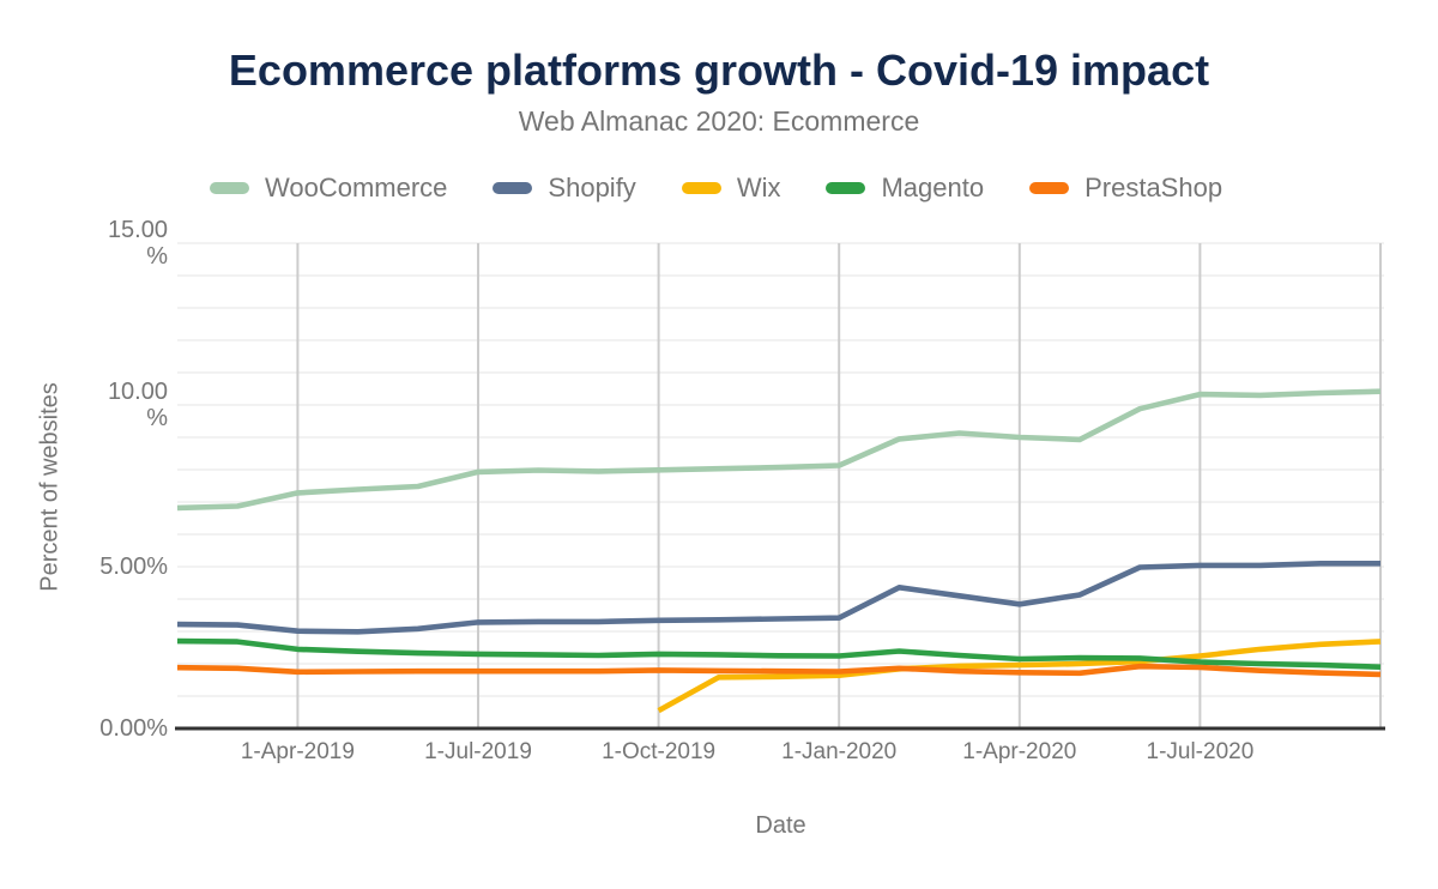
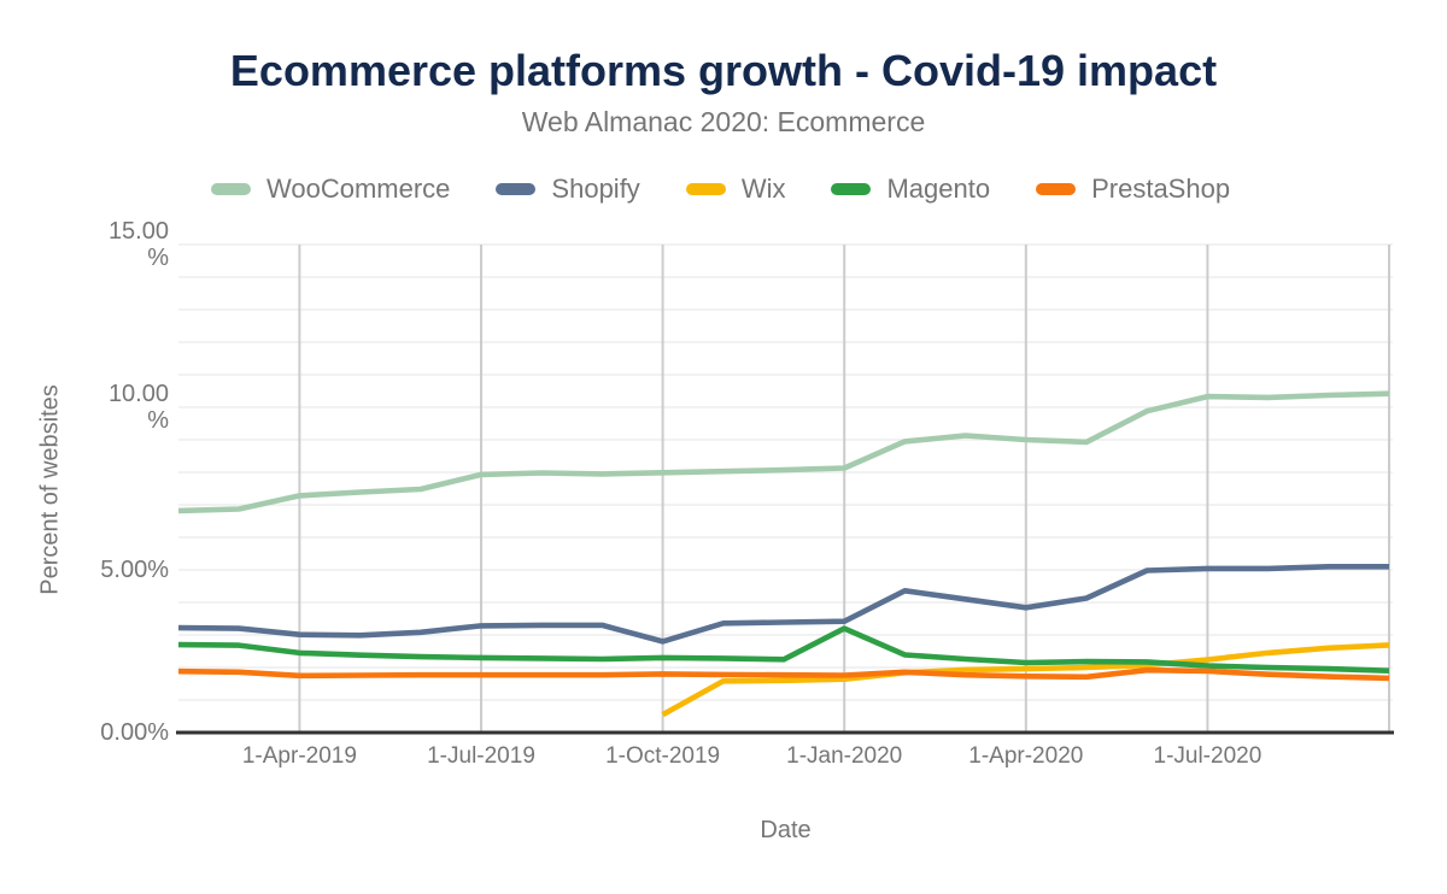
Shopify/1-Oct-2019: 3.3% -> 2.8%
Magento/1-Jan-2020: 2.2% -> 3.2%
